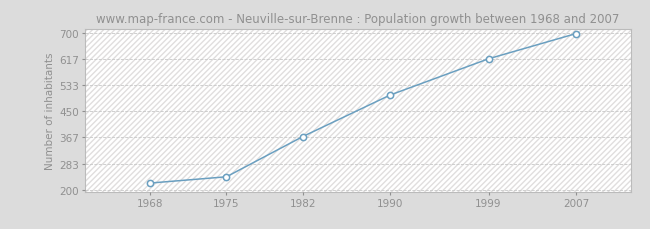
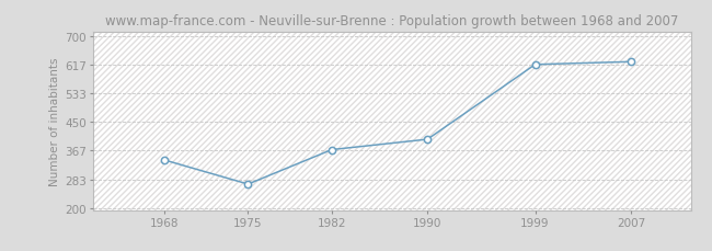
1968: 222 -> 340
1975: 242 -> 270
1990: 502 -> 400
2007: 697 -> 625
